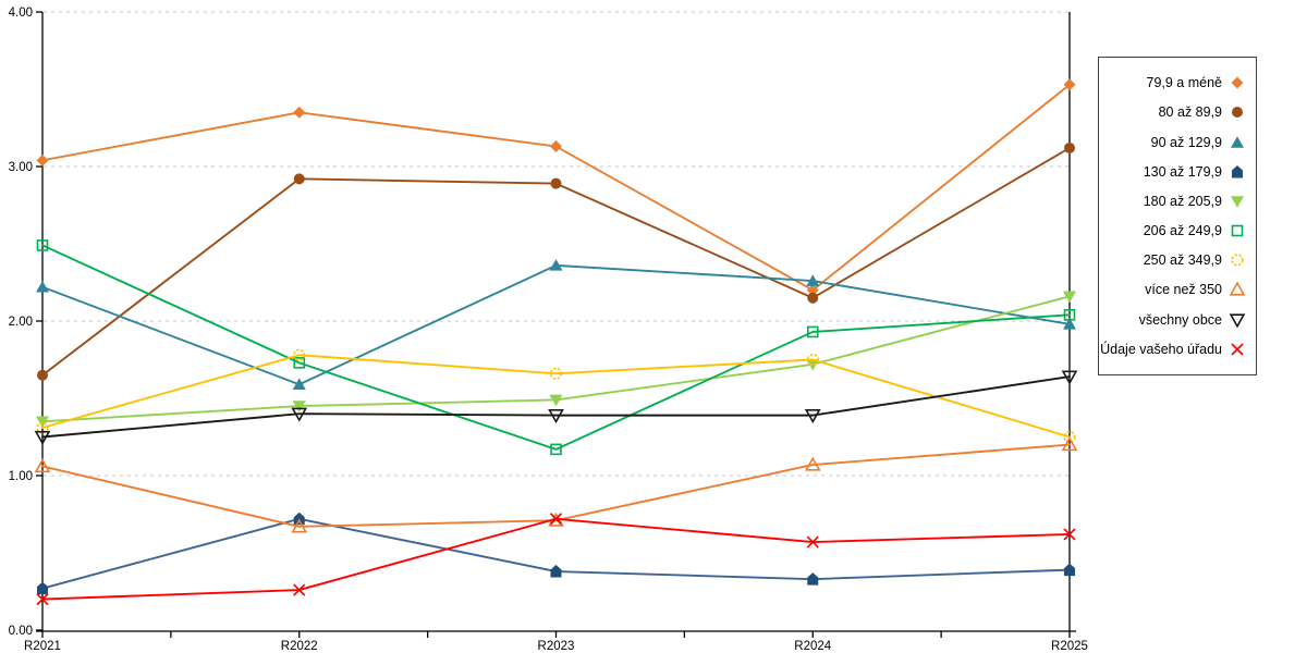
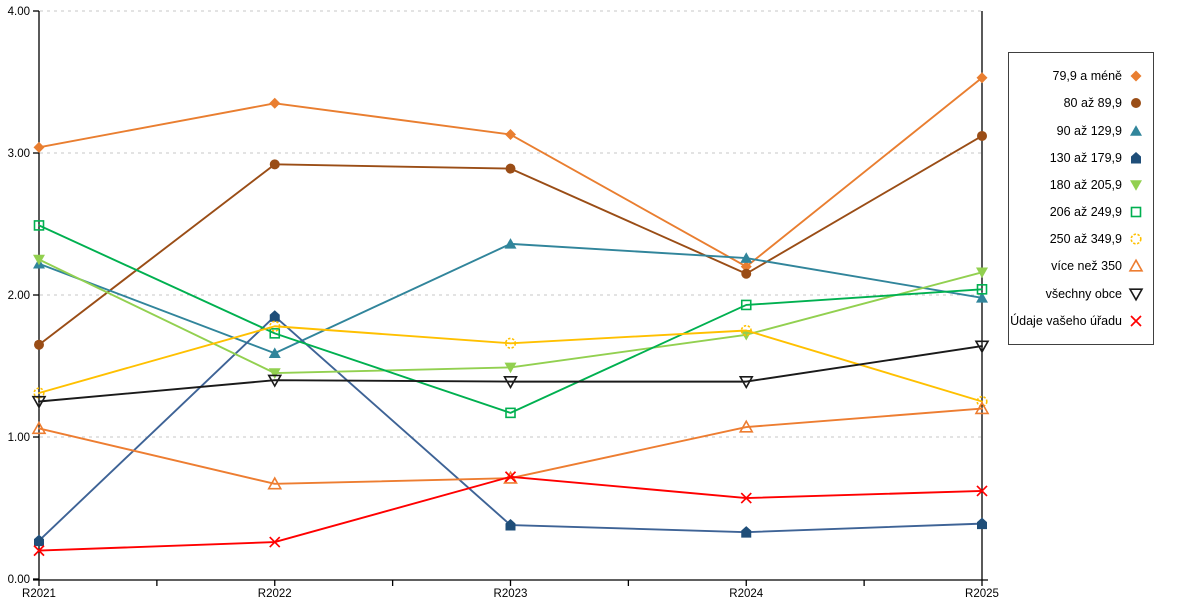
180 až 205,9/R2021: 1.35 -> 2.25
130 až 179,9/R2022: 0.72 -> 1.85
